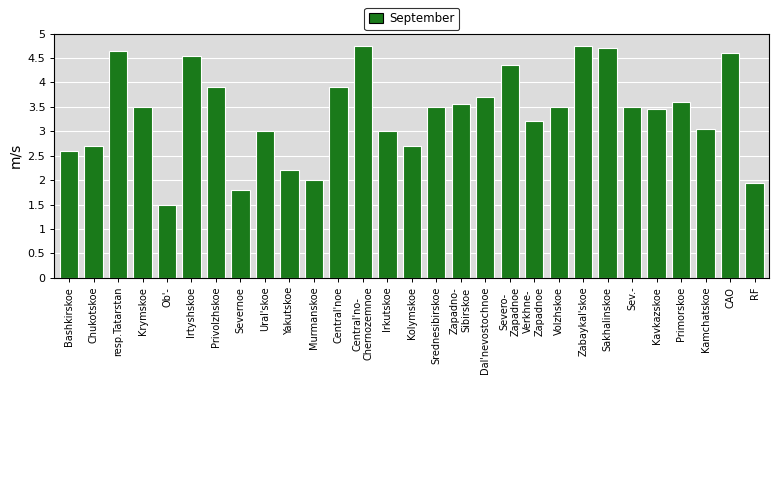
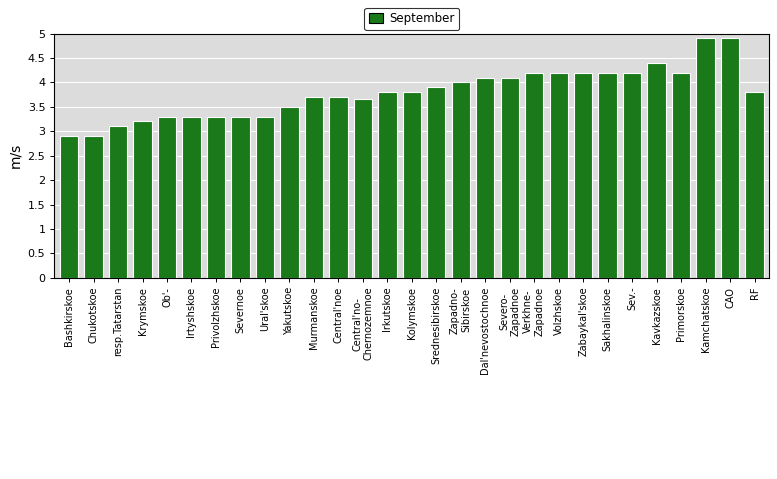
Bashkirskoe: 2.60 -> 2.90
Chukotskoe: 2.70 -> 2.90
resp.Tatarstan: 4.65 -> 3.10
Krymskoe: 3.50 -> 3.20
Ob'-: 1.50 -> 3.30
Irtyshskoe: 4.55 -> 3.30
Privolzhskoe: 3.90 -> 3.30
Severnoe: 1.80 -> 3.30
Ural'skoe: 3.00 -> 3.30
Yakutskoe: 2.20 -> 3.50
Murmanskoe: 2.00 -> 3.70
Central'noe: 3.90 -> 3.70
Central'no- Chernozemnoe: 4.75 -> 3.65
Irkutskoe: 3.00 -> 3.80
Kolymskoe: 2.70 -> 3.80
Srednesibirskoe: 3.50 -> 3.90
Zapadno- Sibirskoe: 3.55 -> 4.00
Dal'nevostochnoe: 3.70 -> 4.10
Severo- Zapadnoe: 4.35 -> 4.10
Verkhne- Zapadnoe: 3.20 -> 4.20
Volzhskoe: 3.50 -> 4.20
Zabaykal'skoe: 4.75 -> 4.20
Sakhalinskoe: 4.70 -> 4.20
Sev.-: 3.50 -> 4.20
Kavkazskoe: 3.45 -> 4.40
Primorskoe: 3.60 -> 4.20
Kamchatskoe: 3.05 -> 4.90
CAO: 4.60 -> 4.90
RF: 1.95 -> 3.80
